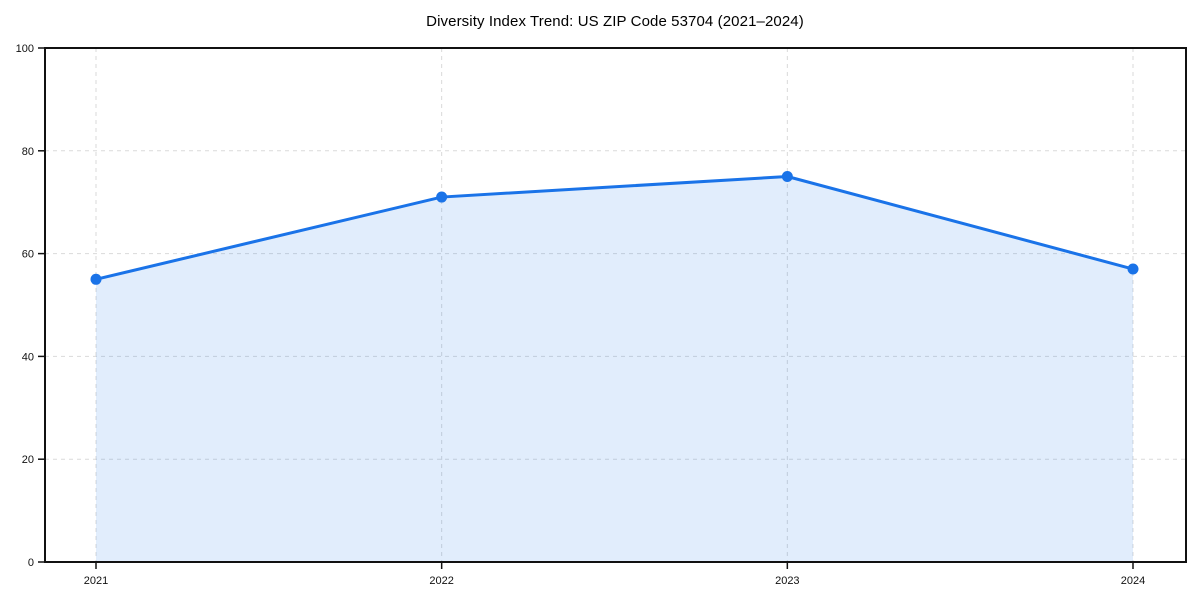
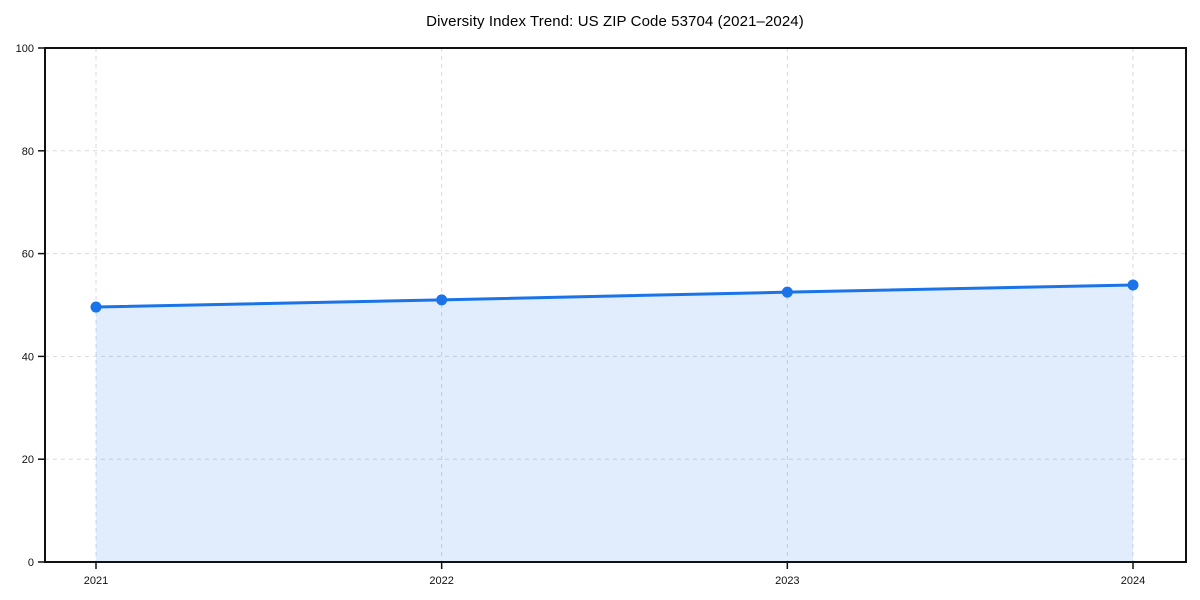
2021: 55 -> 50
2022: 71 -> 51
2023: 75 -> 52
2024: 57 -> 54
